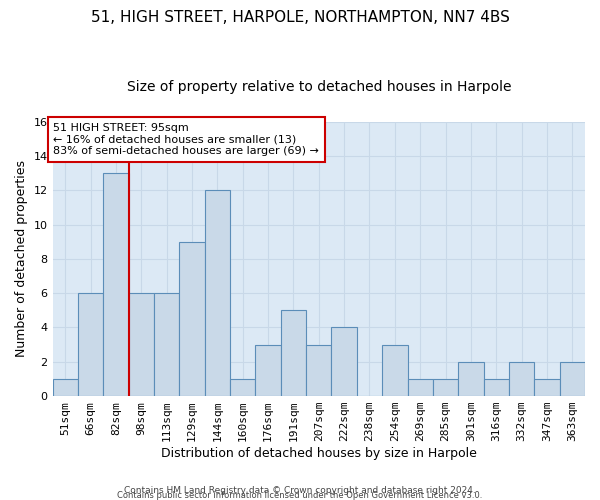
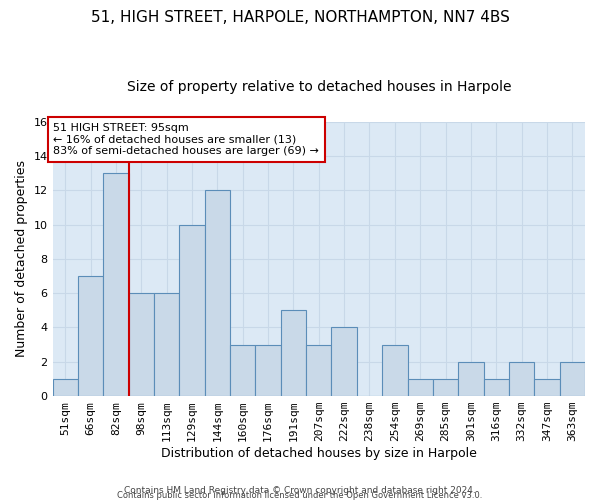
66sqm: 6 -> 7
129sqm: 9 -> 10
160sqm: 1 -> 3
